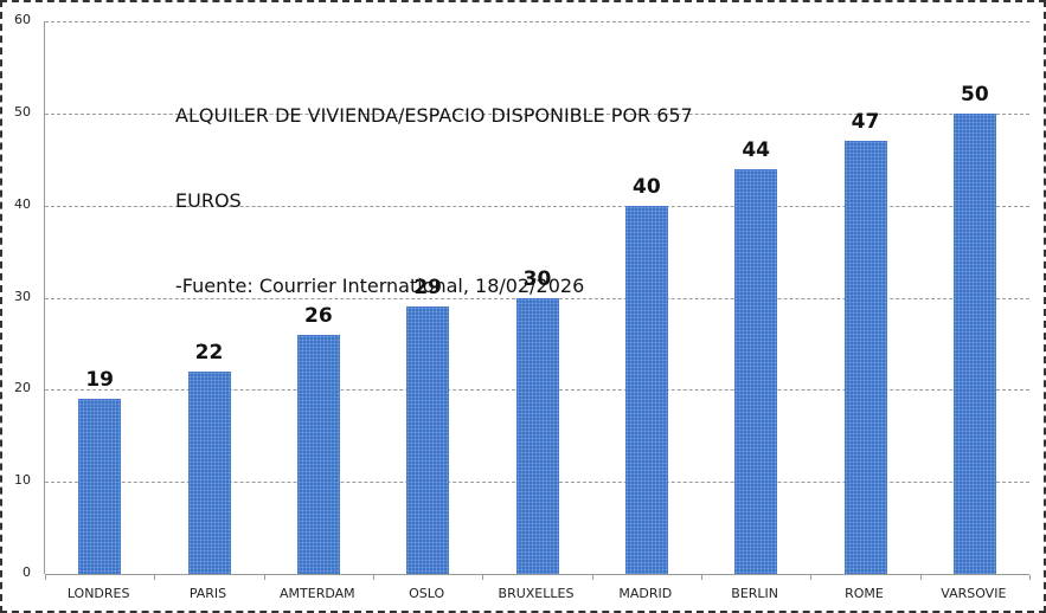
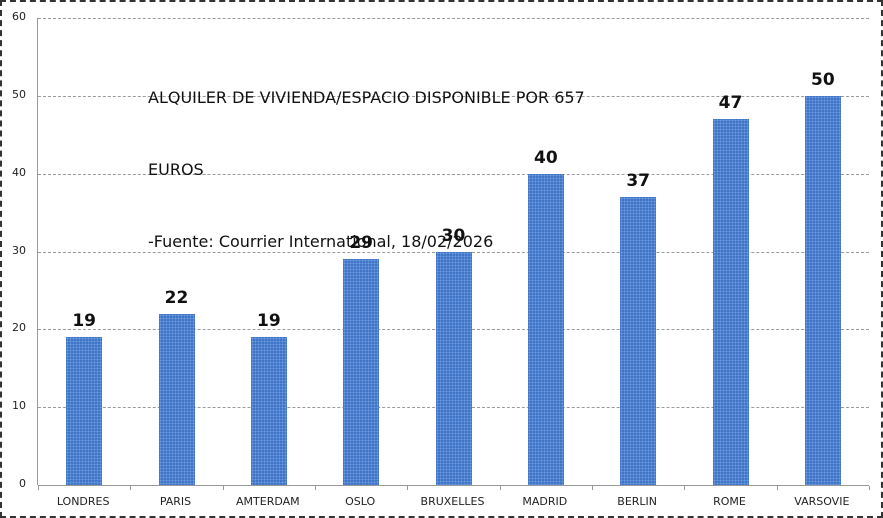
AMTERDAM: 26 -> 19
BERLIN: 44 -> 37
